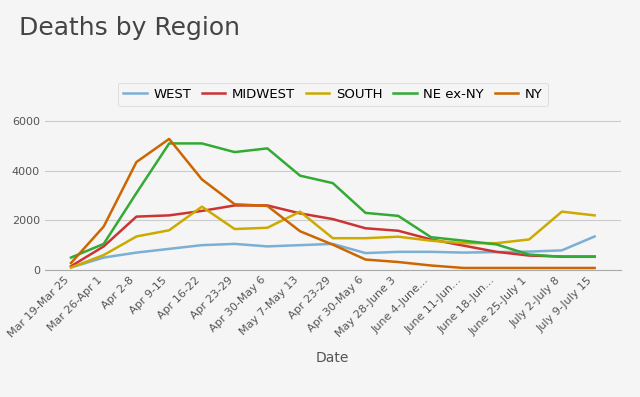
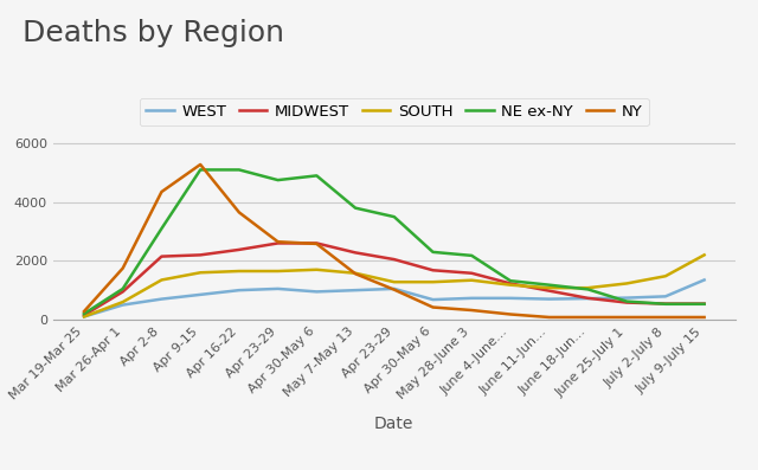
NE ex-NY/Mar 19-Mar 25: 500 -> 200
SOUTH/Apr 16-22: 2550 -> 1650
SOUTH/May 7-May 13: 2350 -> 1580
SOUTH/July 2-July 8: 2350 -> 1480
